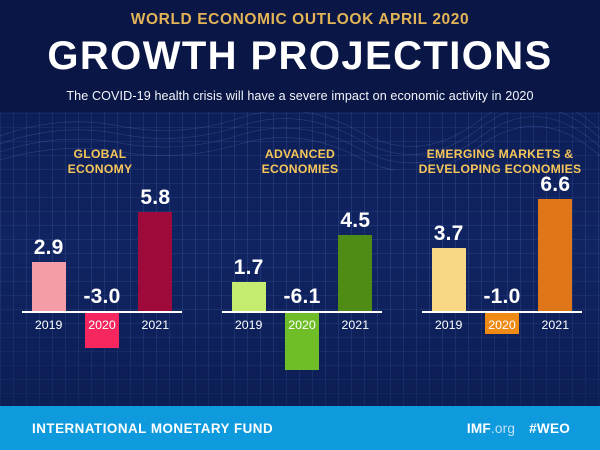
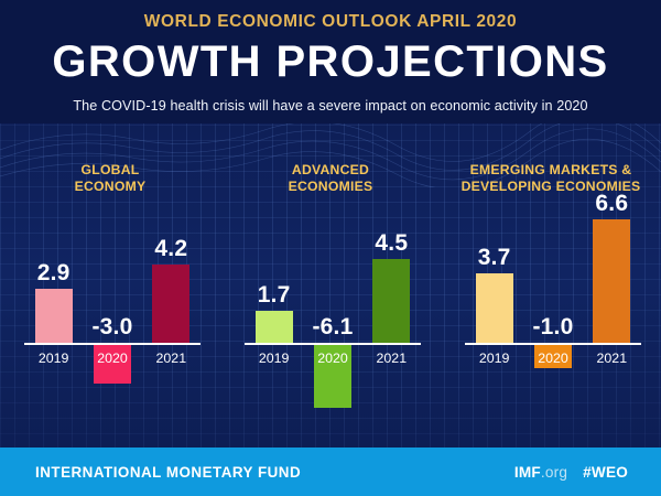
GLOBAL ECONOMY/2021: 5.8 -> 4.2
